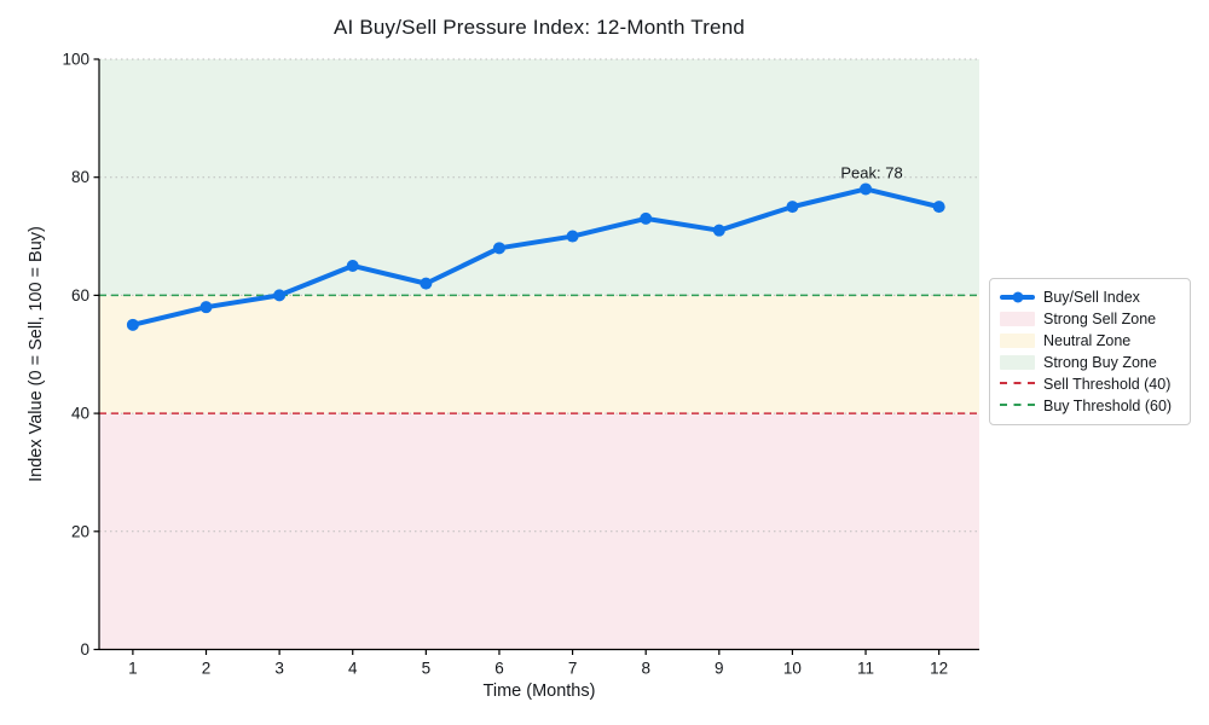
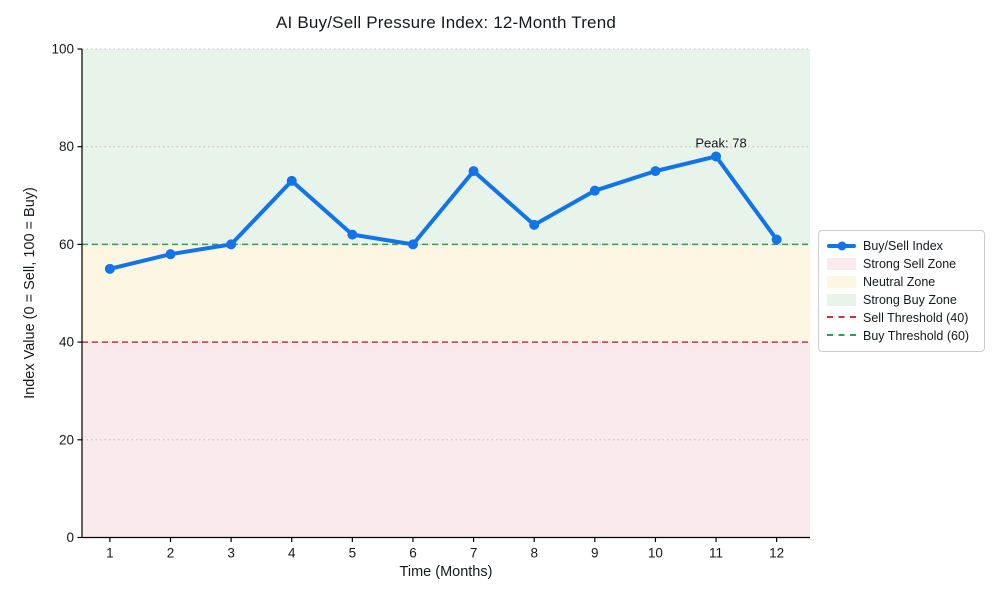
4: 65 -> 73
6: 68 -> 60
7: 70 -> 75
8: 73 -> 64
12: 75 -> 61
